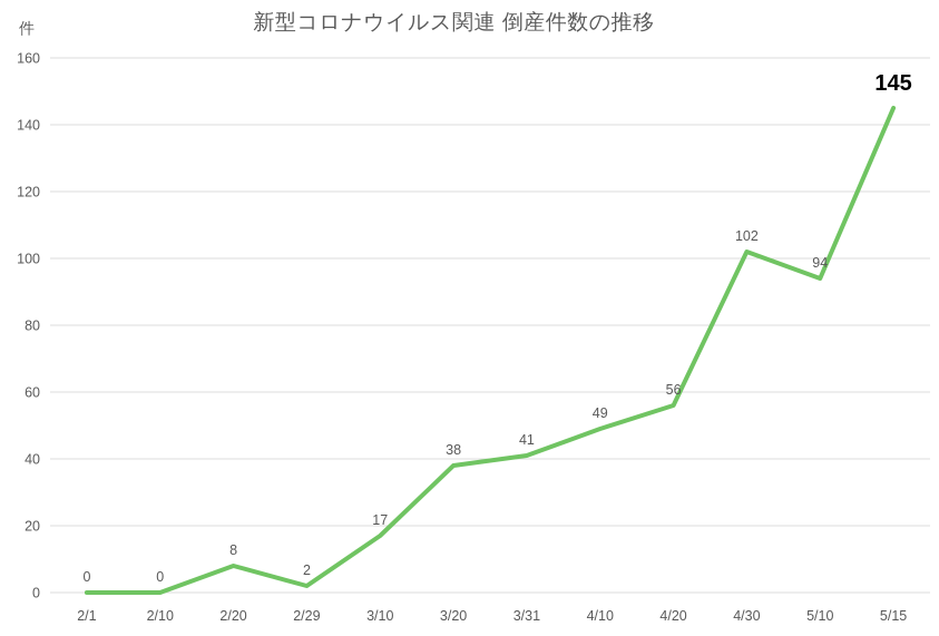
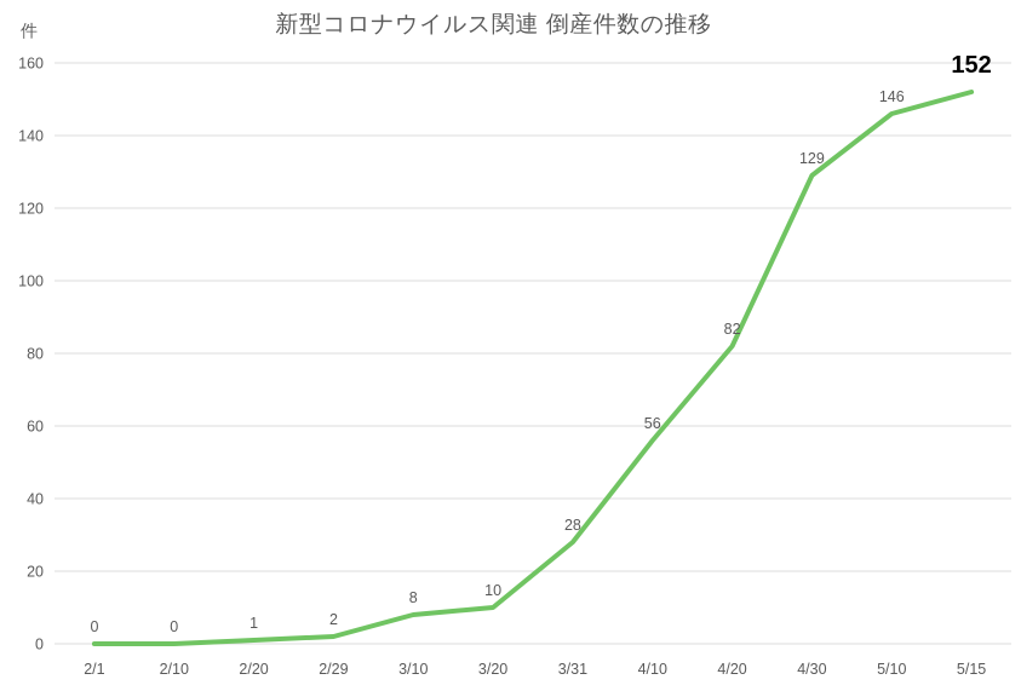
2/20: 8 -> 1
3/10: 17 -> 8
3/20: 38 -> 10
3/31: 41 -> 28
4/10: 49 -> 56
4/20: 56 -> 82
4/30: 102 -> 129
5/10: 94 -> 146
5/15: 145 -> 152
